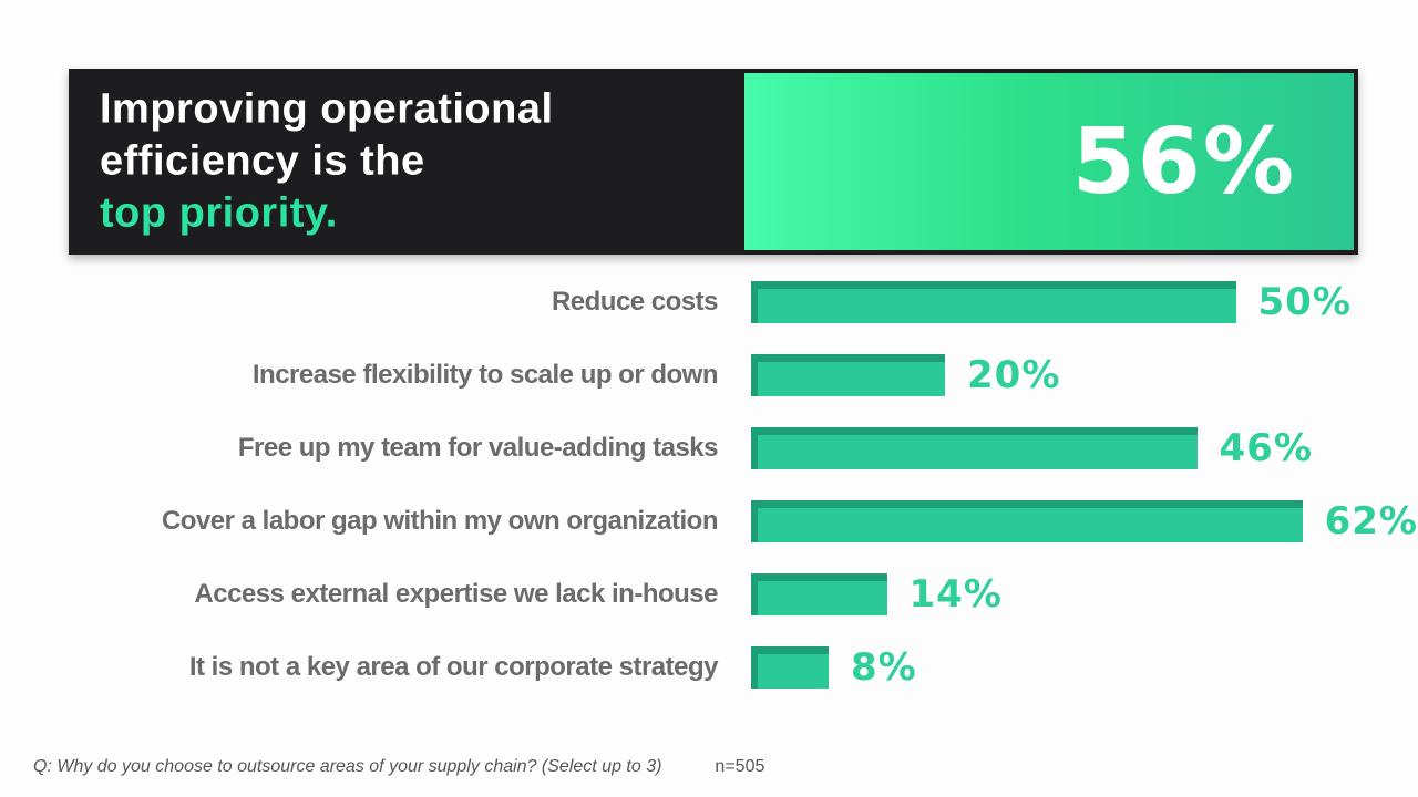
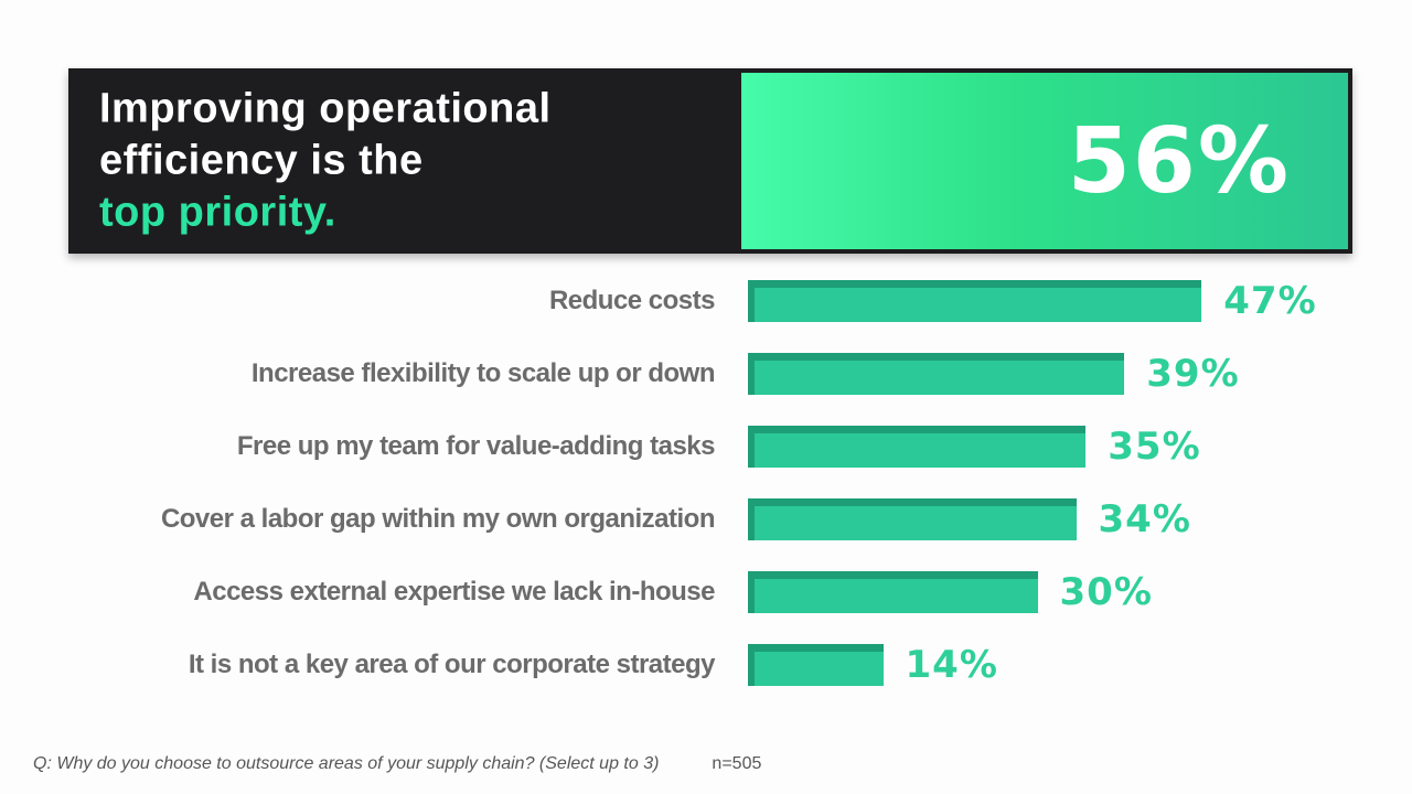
Reduce costs: 50% -> 47%
Increase flexibility to scale up or down: 20% -> 39%
Free up my team for value-adding tasks: 46% -> 35%
Cover a labor gap within my own organization: 62% -> 34%
Access external expertise we lack in-house: 14% -> 30%
It is not a key area of our corporate strategy: 8% -> 14%
